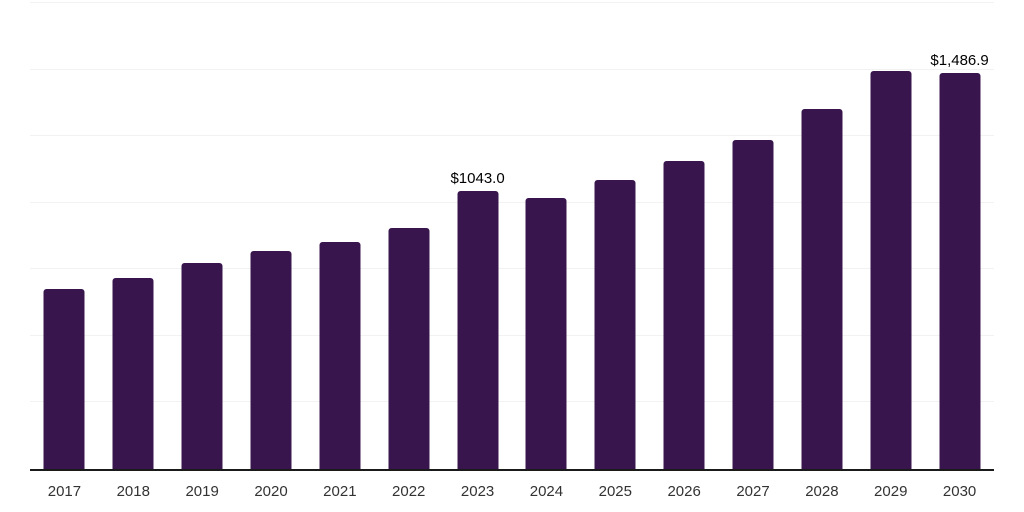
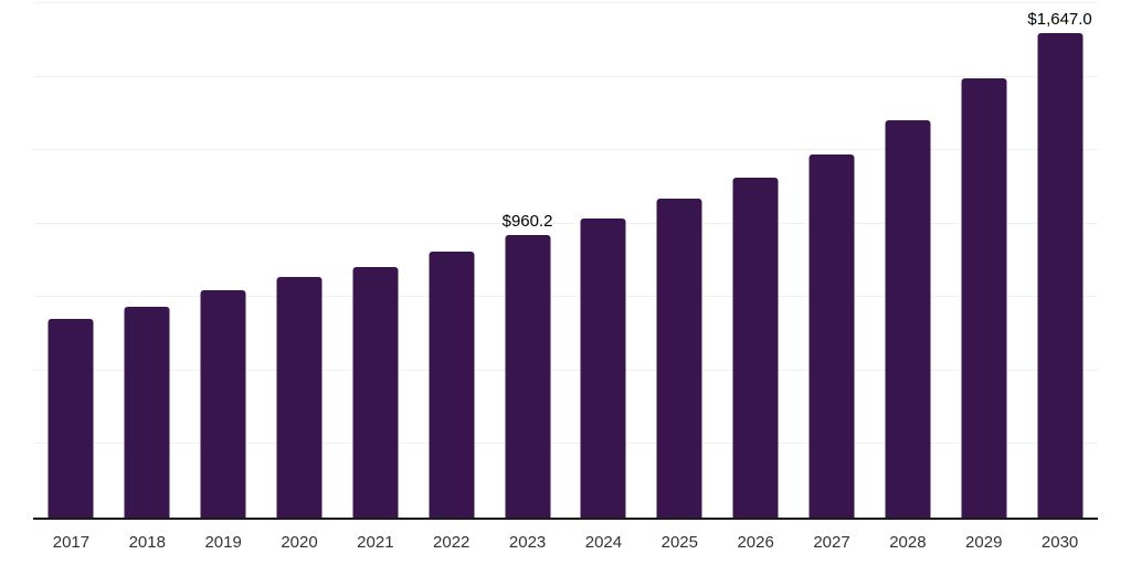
2023: $1043.0 -> $960.2
2030: $1,486.9 -> $1,647.0
